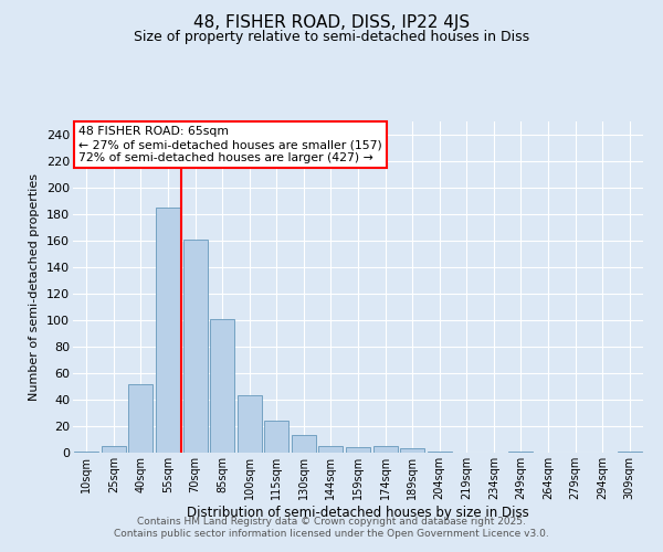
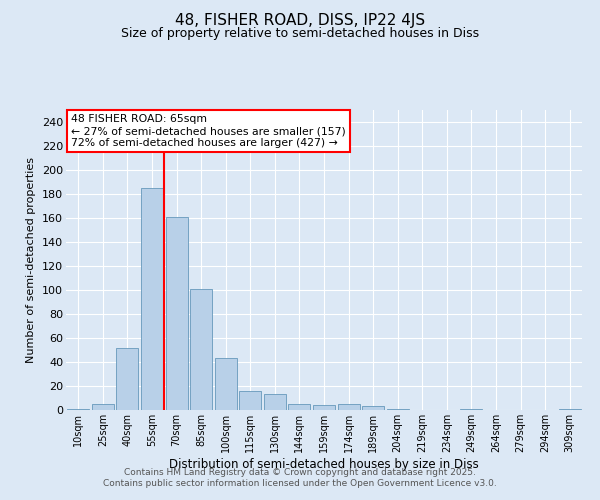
115sqm: 24 -> 16
